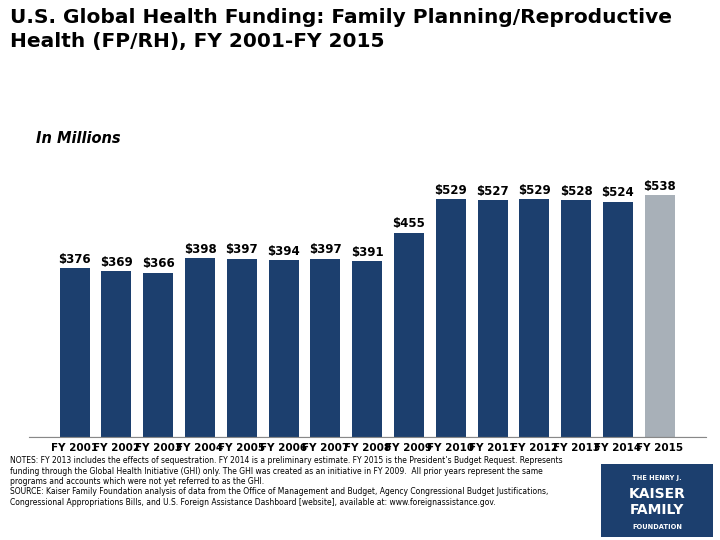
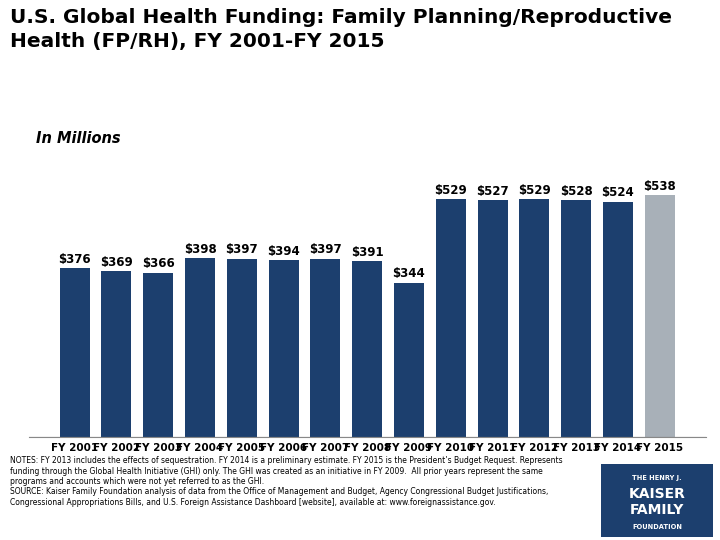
FY 2009: $455 -> $344
